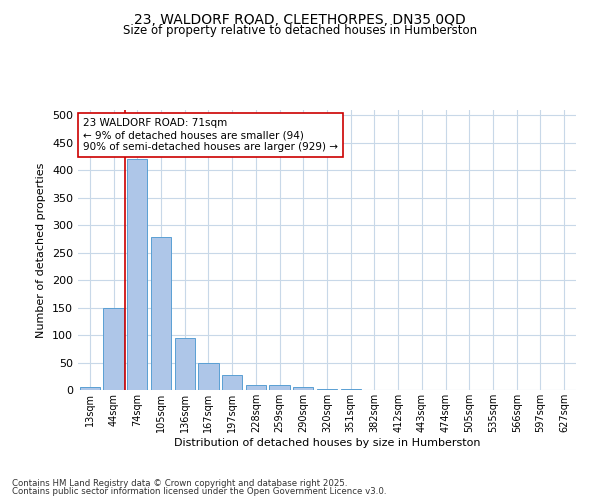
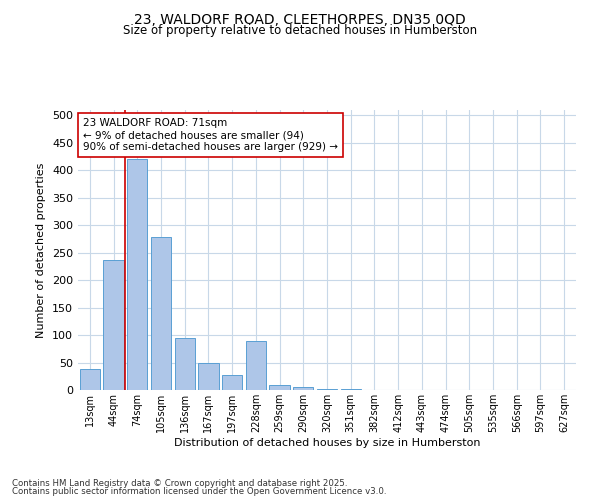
13sqm: 5 -> 38
44sqm: 150 -> 236
228sqm: 10 -> 90
